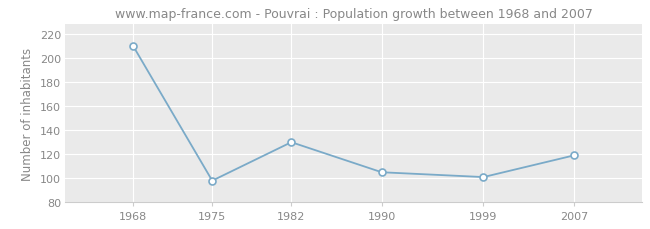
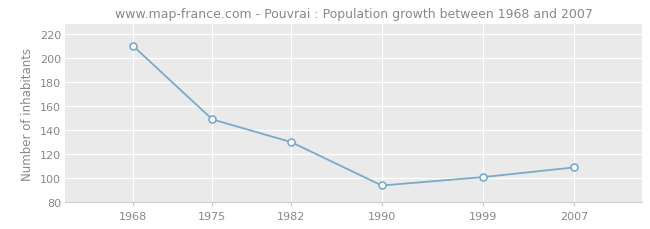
1975: 98 -> 149
1990: 105 -> 94
2007: 119 -> 109
